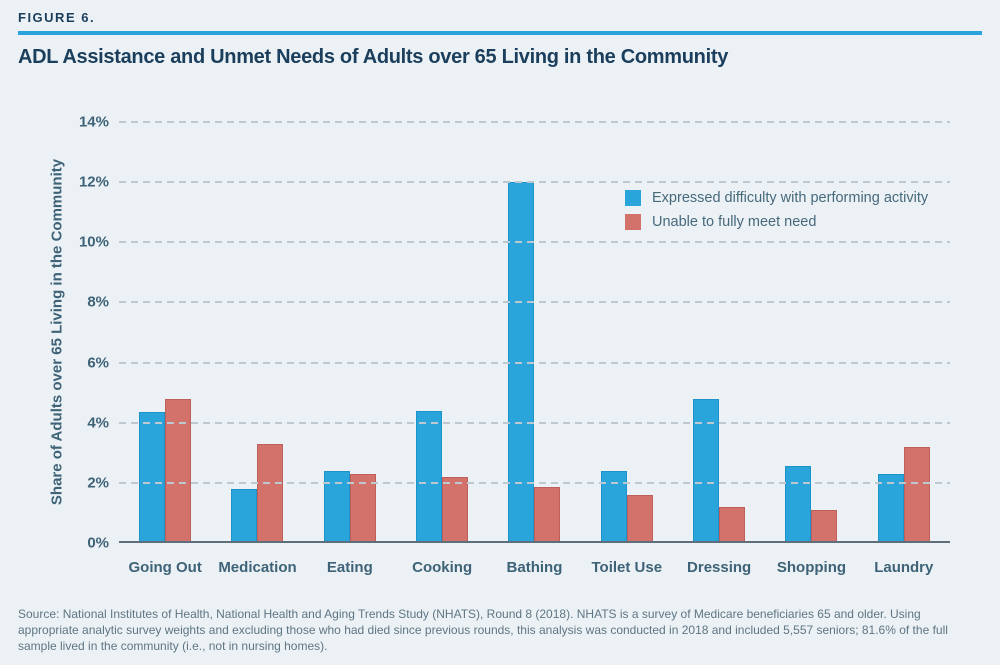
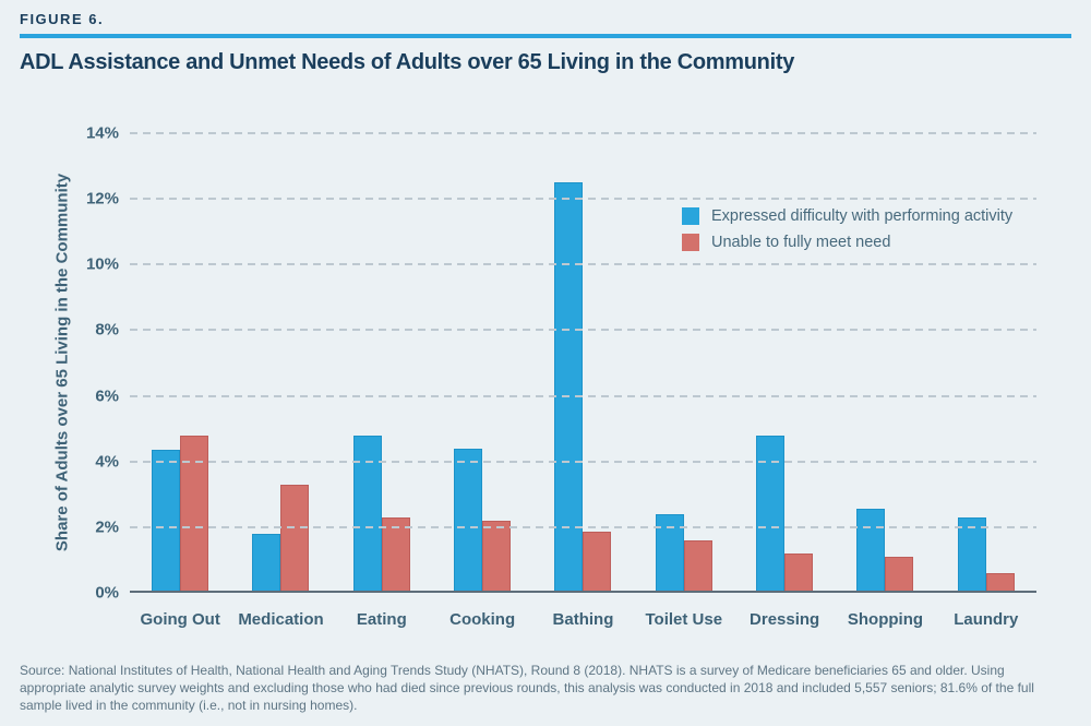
Expressed difficulty with performing activity/Eating: 2.4% -> 4.8%
Expressed difficulty with performing activity/Bathing: 12.0% -> 12.5%
Unable to fully meet need/Laundry: 3.2% -> 0.6%
